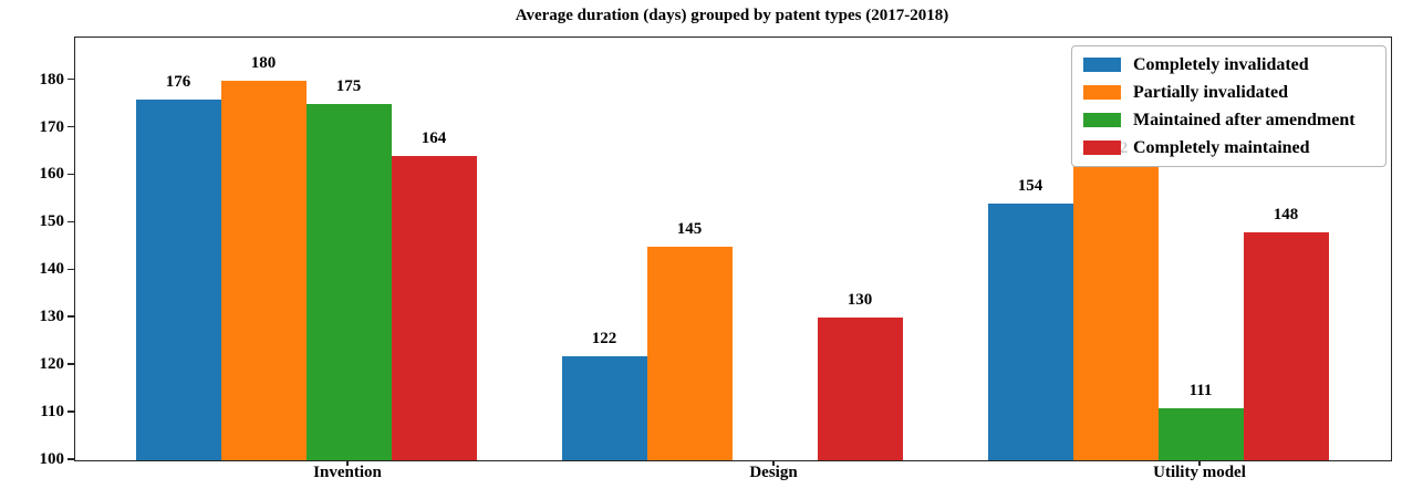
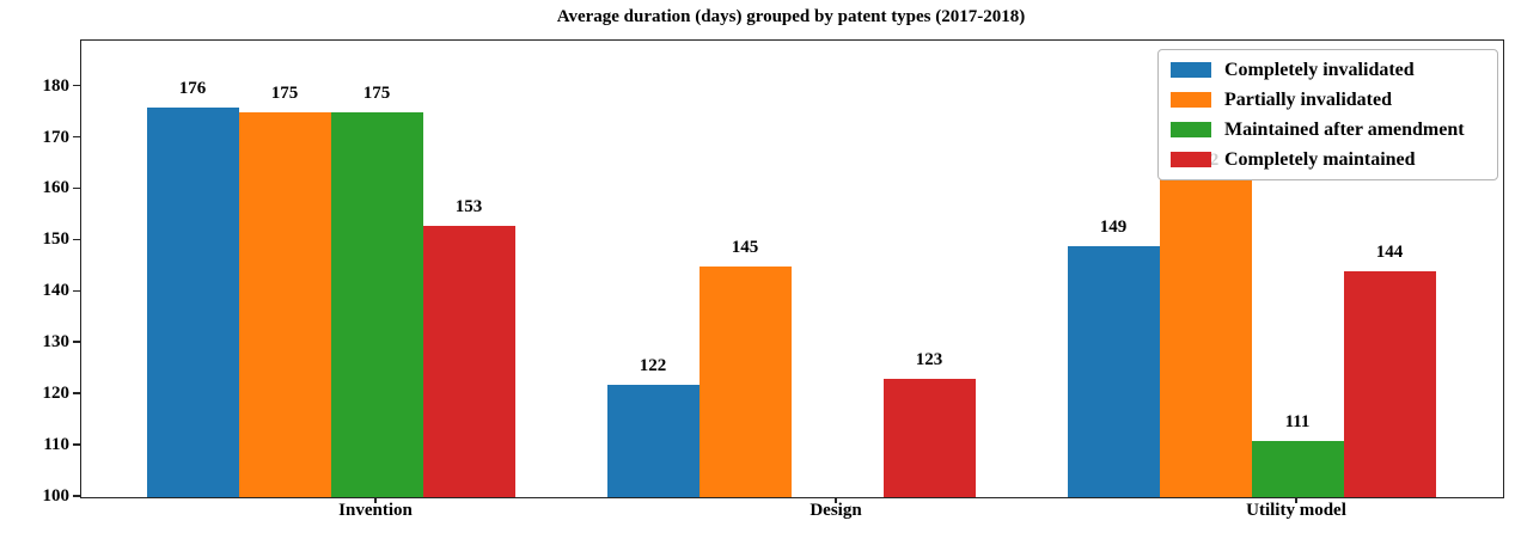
Partially invalidated/Invention: 180 -> 175
Completely maintained/Invention: 164 -> 153
Completely maintained/Design: 130 -> 123
Completely invalidated/Utility model: 154 -> 149
Completely maintained/Utility model: 148 -> 144
